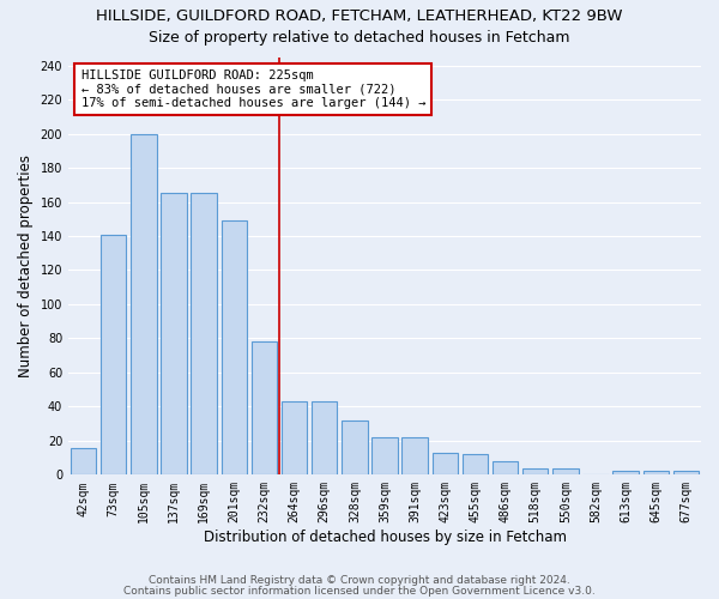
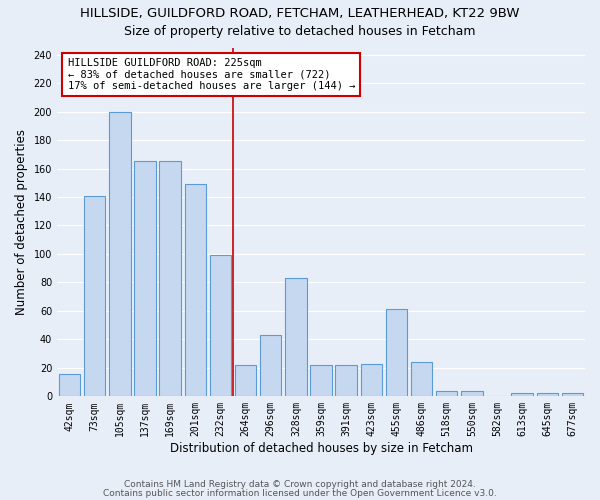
232sqm: 78 -> 99
264sqm: 43 -> 22
328sqm: 32 -> 83
423sqm: 13 -> 23
455sqm: 12 -> 61
486sqm: 8 -> 24
